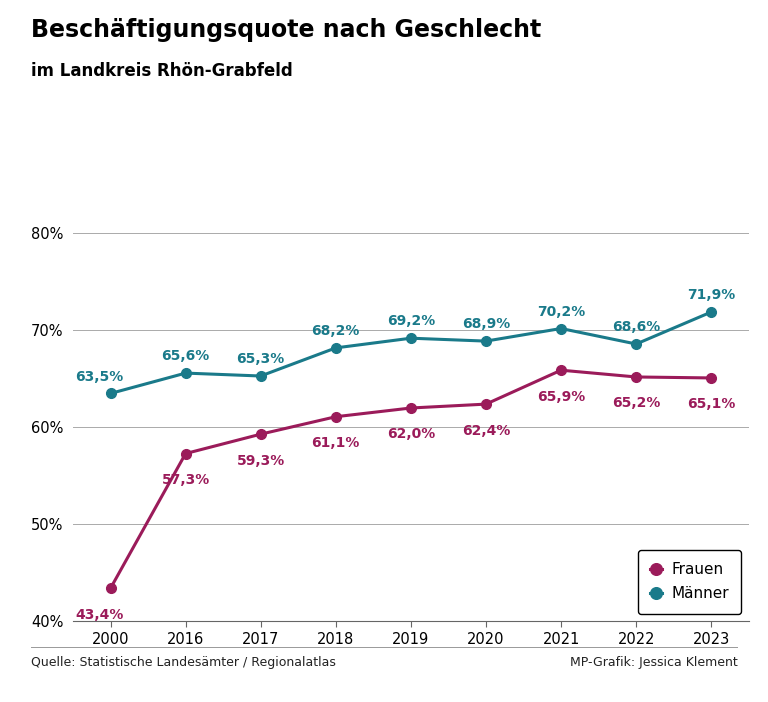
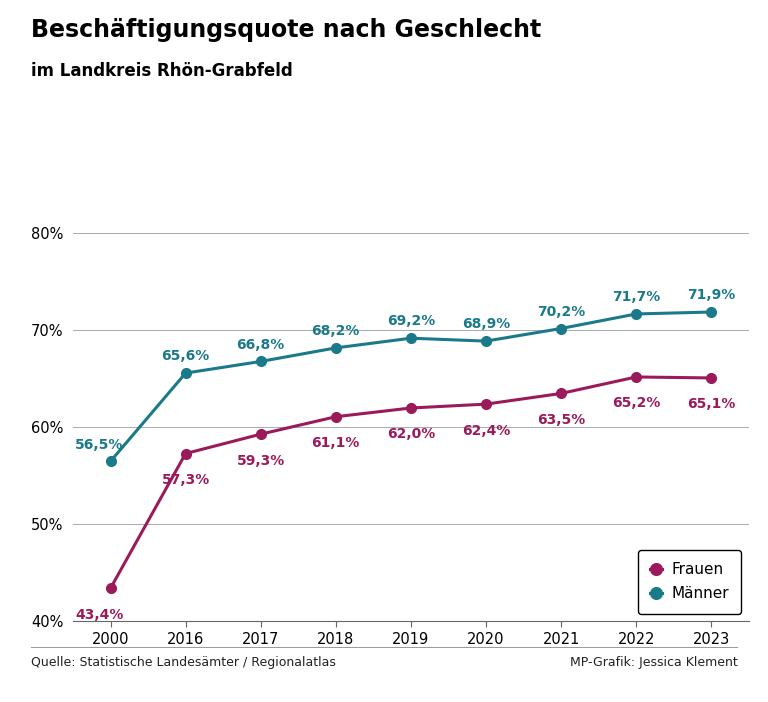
Männer/2000: 63,5% -> 56,5%
Männer/2017: 65,3% -> 66,8%
Frauen/2021: 65,9% -> 63,5%
Männer/2022: 68,6% -> 71,7%
